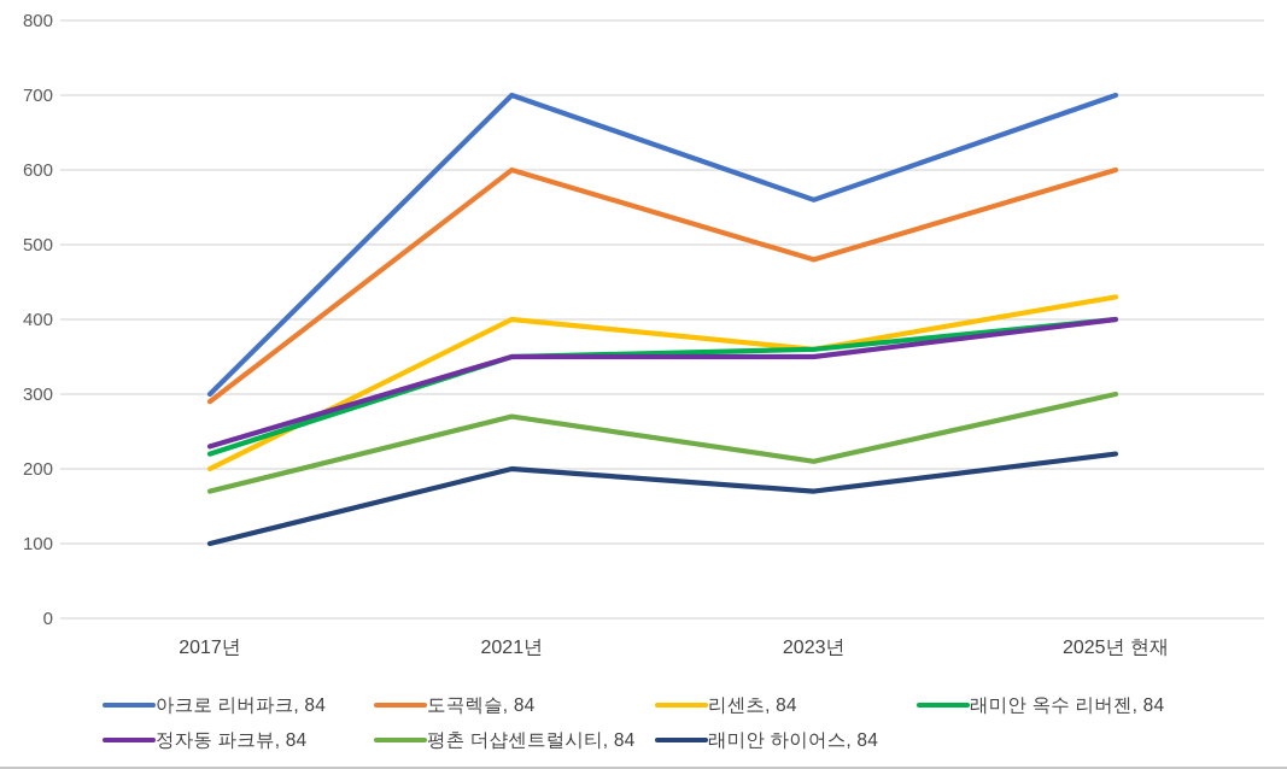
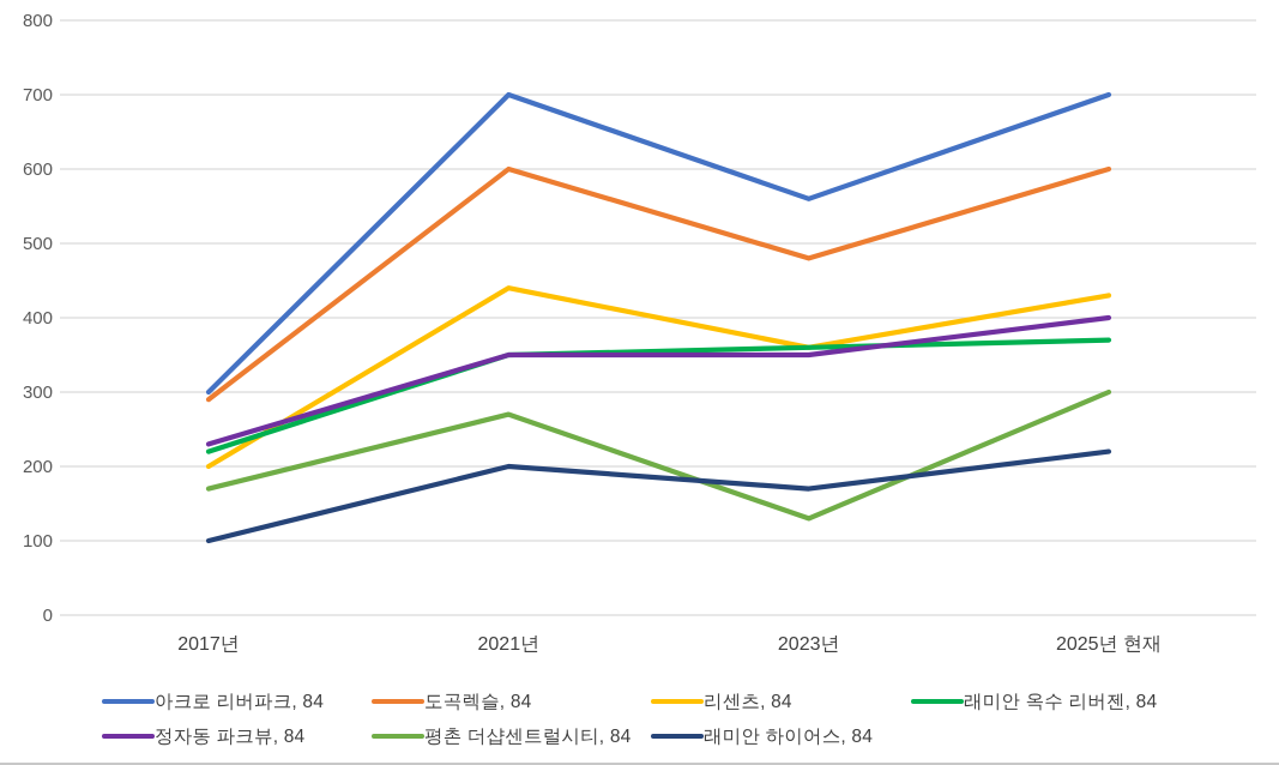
리센츠, 84/2021년: 400 -> 440
평촌 더샵센트럴시티, 84/2023년: 210 -> 130
래미안 옥수 리버젠, 84/2025년 현재: 400 -> 370
